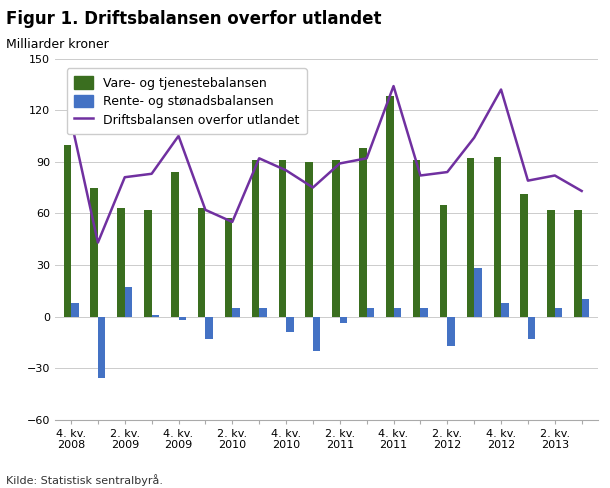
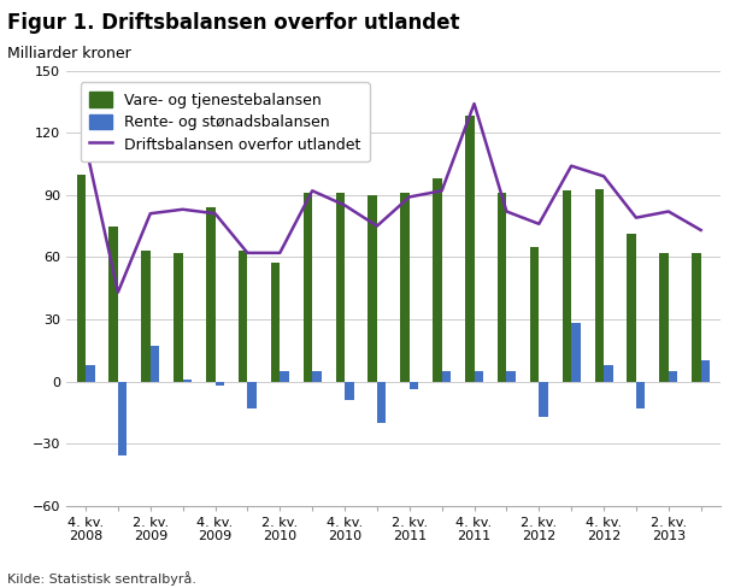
Driftsbalansen overfor utlandet/4. kv. 2009: 105 -> 81
Driftsbalansen overfor utlandet/2. kv. 2010: 55 -> 62
Driftsbalansen overfor utlandet/2. kv. 2012: 84 -> 76
Driftsbalansen overfor utlandet/4. kv. 2012: 132 -> 99
